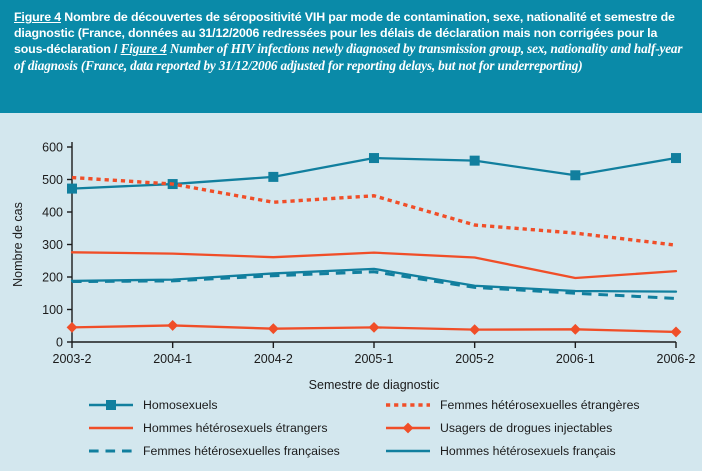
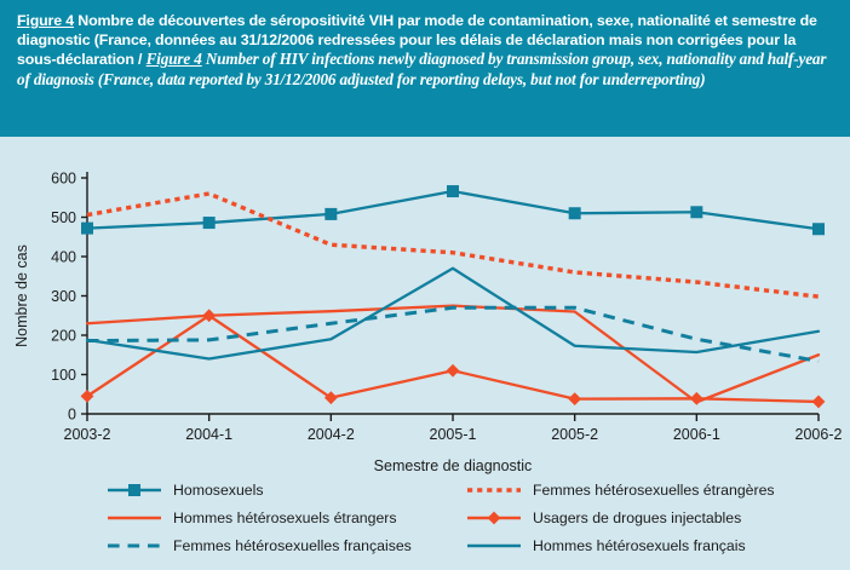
Hommes hétérosexuels étrangers/2003-2: 280 -> 230
Femmes hétérosexuelles étrangères/2004-1: 490 -> 560
Hommes hétérosexuels étrangers/2004-1: 270 -> 250
Usagers de drogues injectables/2004-1: 50 -> 250
Hommes hétérosexuels français/2004-1: 190 -> 140
Femmes hétérosexuelles françaises/2004-2: 200 -> 230
Hommes hétérosexuels français/2004-2: 210 -> 190
Femmes hétérosexuelles étrangères/2005-1: 450 -> 410
Usagers de drogues injectables/2005-1: 40 -> 110
Femmes hétérosexuelles françaises/2005-1: 220 -> 270
Hommes hétérosexuels français/2005-1: 220 -> 370
Homosexuels/2005-2: 560 -> 510
Femmes hétérosexuelles françaises/2005-2: 170 -> 270
Hommes hétérosexuels étrangers/2006-1: 200 -> 30
Femmes hétérosexuelles françaises/2006-1: 150 -> 190
Homosexuels/2006-2: 570 -> 470
Hommes hétérosexuels étrangers/2006-2: 220 -> 150
Hommes hétérosexuels français/2006-2: 160 -> 210
